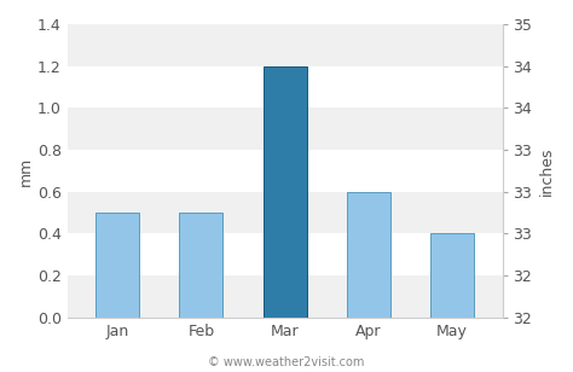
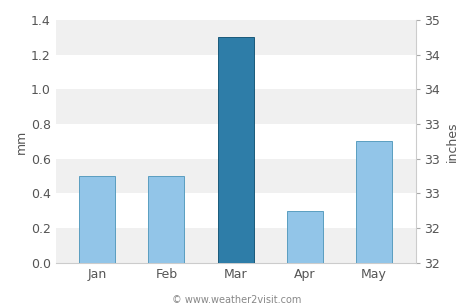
Mar: 1.2 -> 1.3
Apr: 0.6 -> 0.3
May: 0.4 -> 0.7
